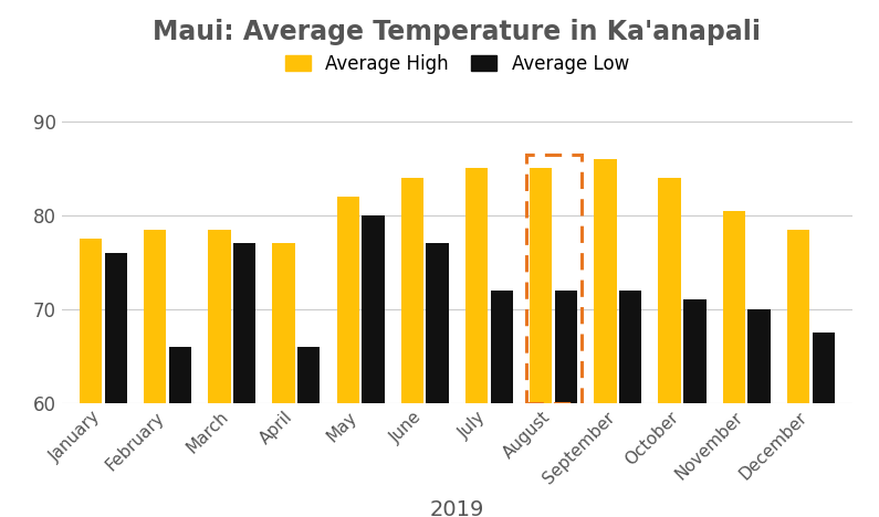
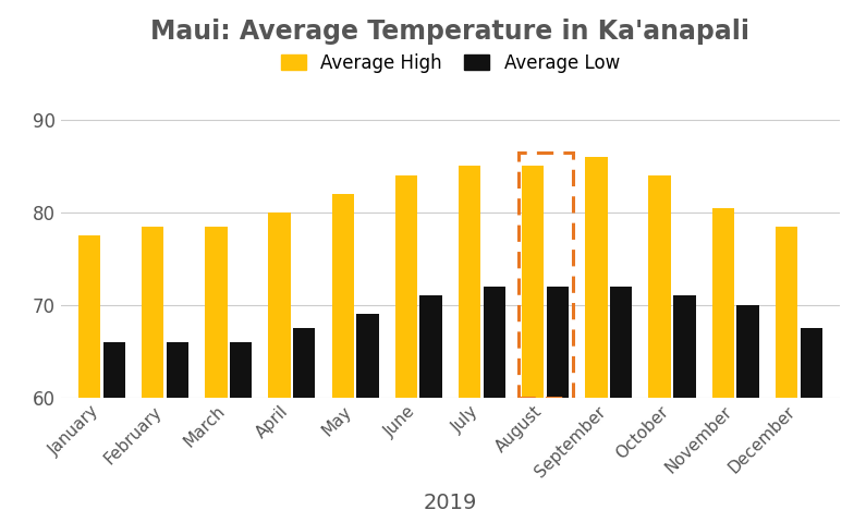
Average Low/January: 76.0 -> 66.0
Average Low/March: 77.0 -> 66.0
Average High/April: 77.0 -> 80.0
Average Low/April: 66.0 -> 67.5
Average Low/May: 80.0 -> 69.0
Average Low/June: 77.0 -> 71.0
